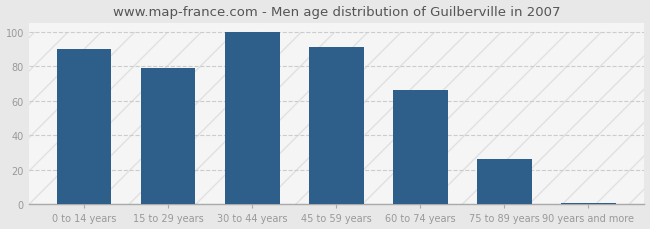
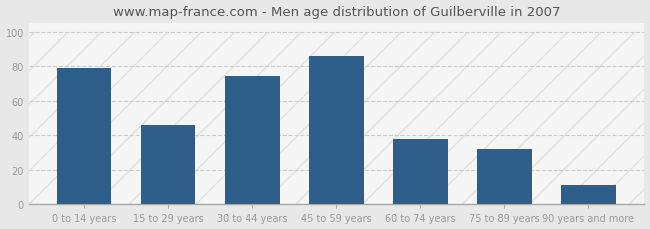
0 to 14 years: 90 -> 79
15 to 29 years: 79 -> 46
30 to 44 years: 100 -> 74
45 to 59 years: 91 -> 86
60 to 74 years: 66 -> 38
75 to 89 years: 26 -> 32
90 years and more: 1 -> 11
